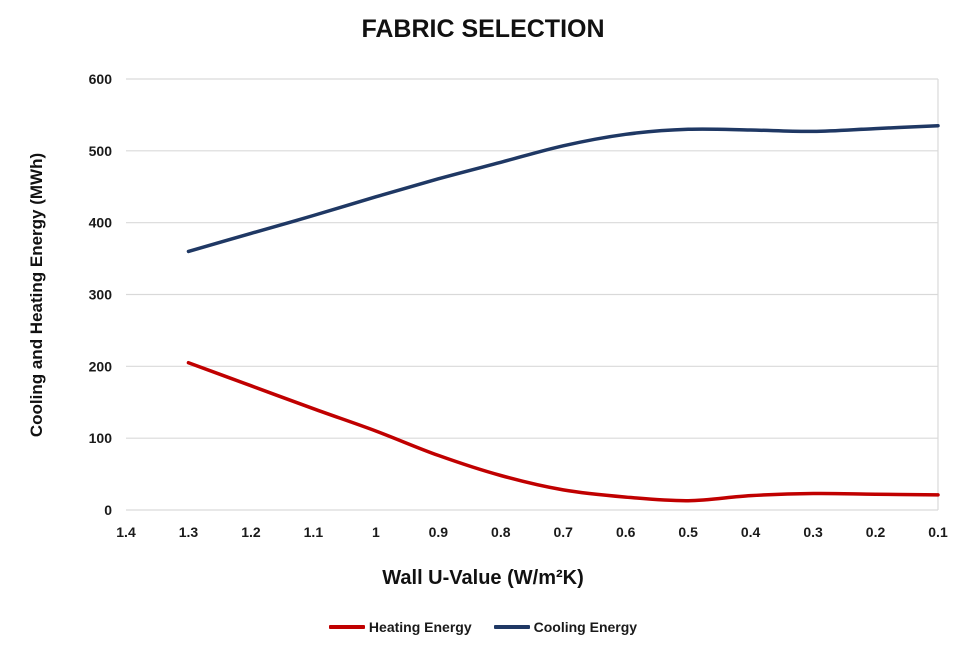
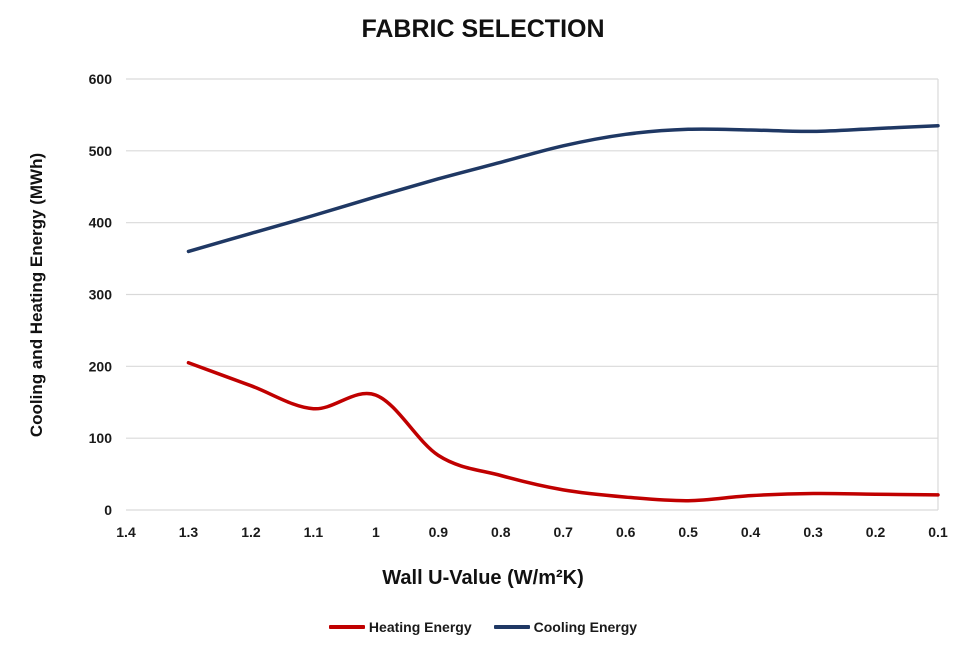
Heating Energy/1: 110 -> 160
